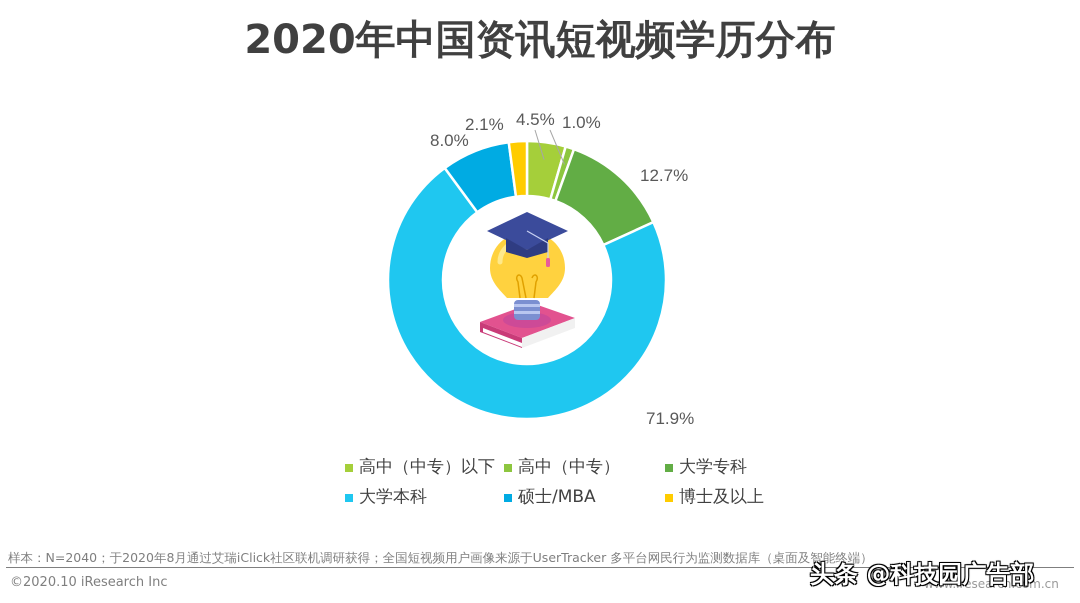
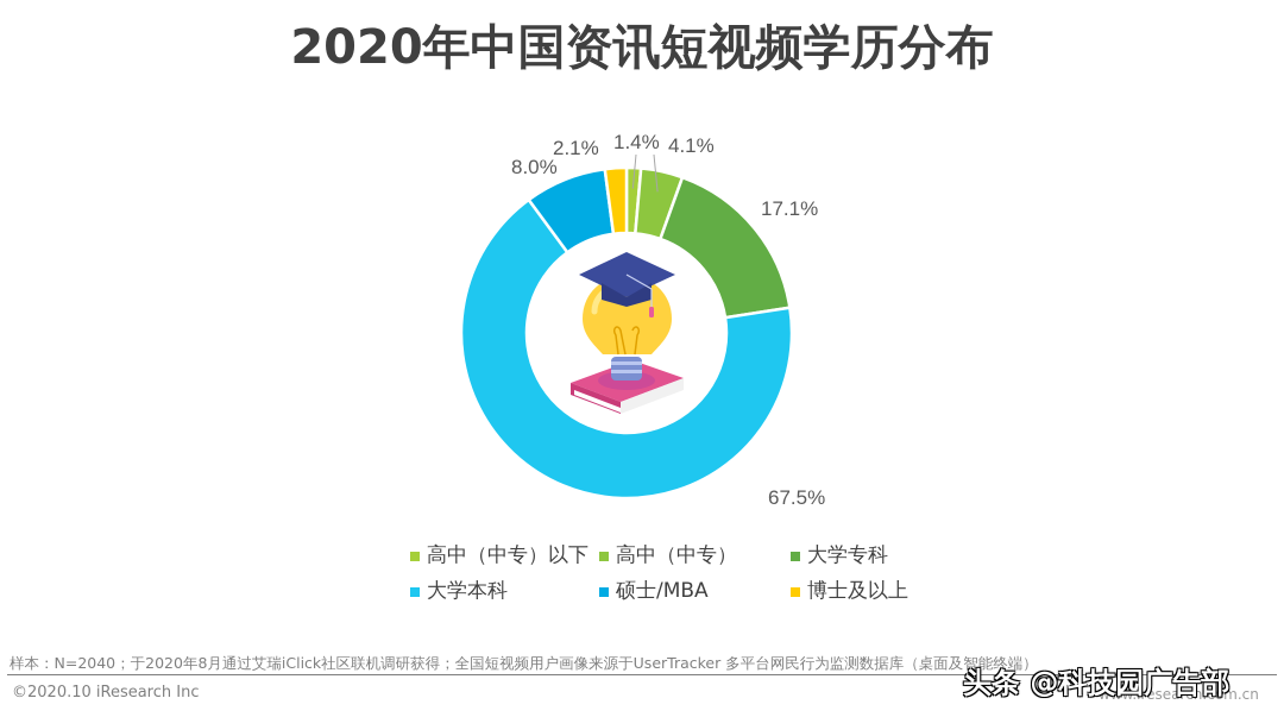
高中（中专）以下: 4.5% -> 1.4%
高中（中专）: 1.0% -> 4.1%
大学专科: 12.7% -> 17.1%
大学本科: 71.9% -> 67.5%
